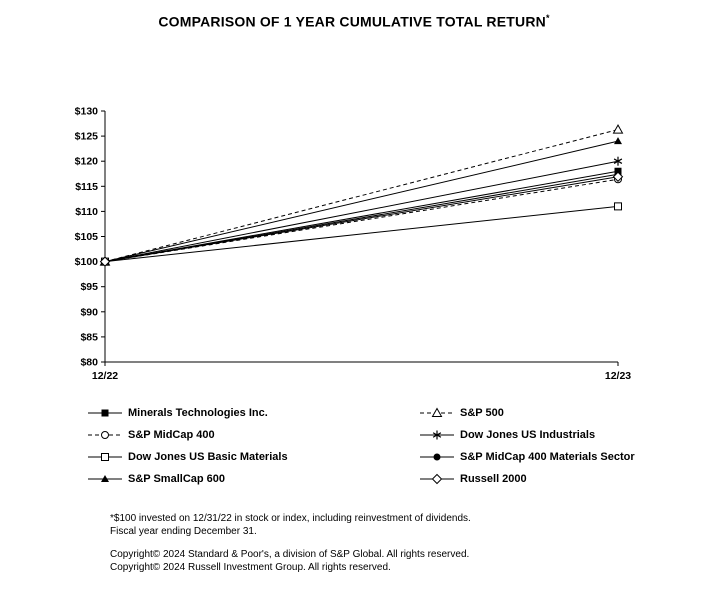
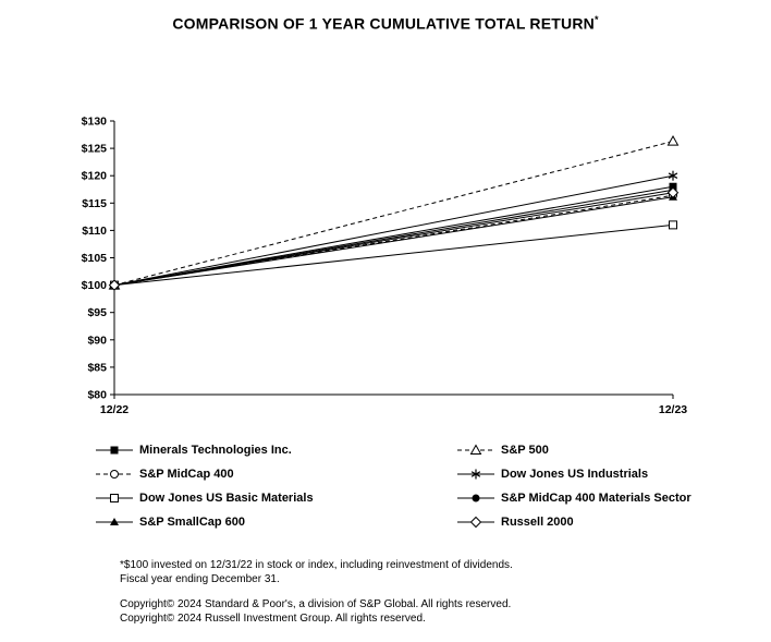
S&P SmallCap 600/12/23: $124 -> $116
